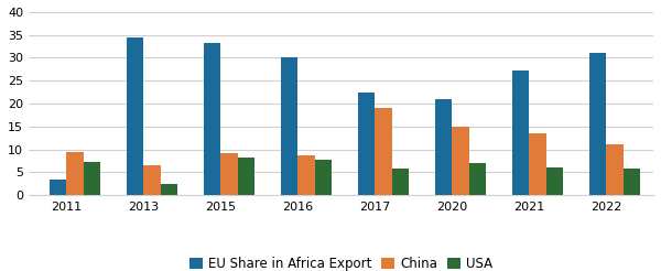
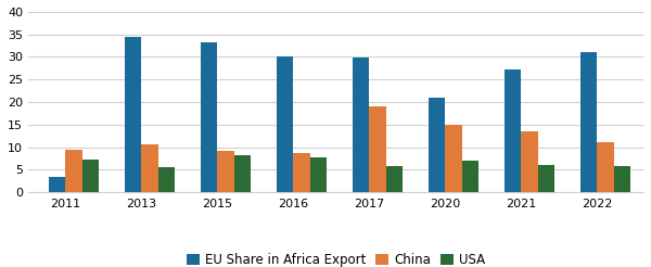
China/2013: 6.5 -> 10.5
USA/2013: 2.5 -> 5.6
EU Share in Africa Export/2017: 22.5 -> 29.8
